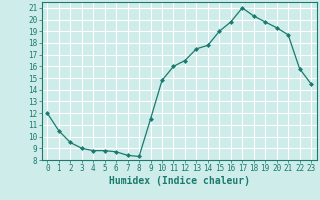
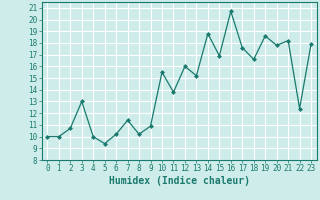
0: 12.0 -> 10.0
1: 10.5 -> 10.0
2: 9.5 -> 10.7
3: 9.0 -> 13.0
4: 8.8 -> 10.0
5: 8.8 -> 9.4
6: 8.7 -> 10.2
7: 8.4 -> 11.4
8: 8.3 -> 10.2
9: 11.5 -> 10.9
10: 14.8 -> 15.5
11: 16.0 -> 13.8
12: 16.5 -> 16.0
13: 17.5 -> 15.2
14: 17.8 -> 18.8
15: 19.0 -> 16.9
16: 19.8 -> 20.7
17: 21.0 -> 17.6
18: 20.3 -> 16.6
19: 19.8 -> 18.6
20: 19.3 -> 17.8
21: 18.7 -> 18.2
22: 15.8 -> 12.4
23: 14.5 -> 17.9
